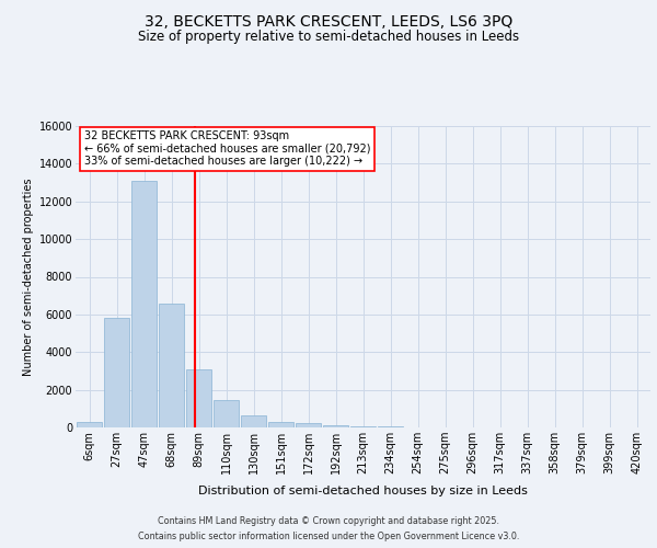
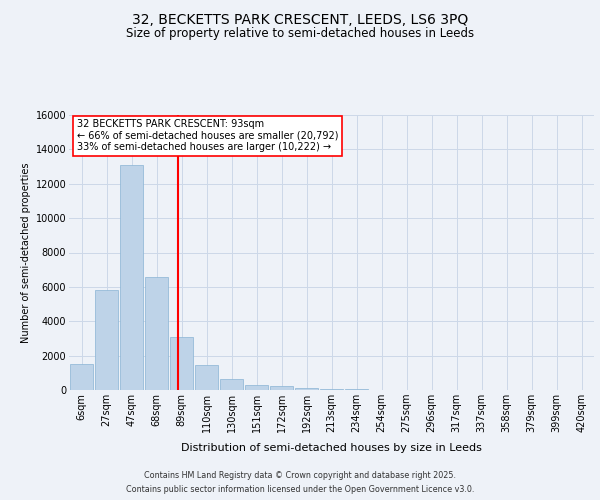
6sqm: 300 -> 1500
